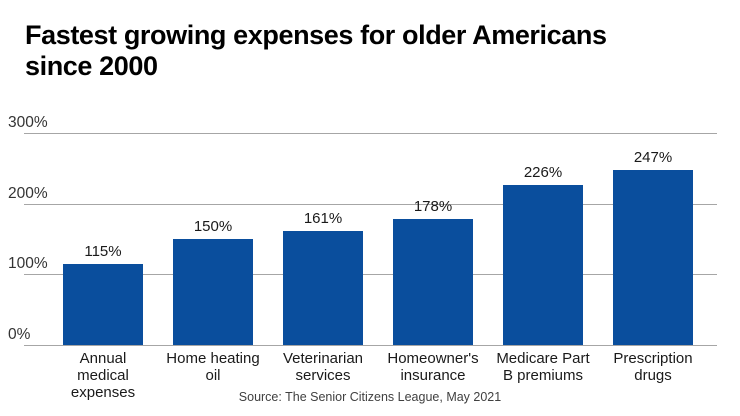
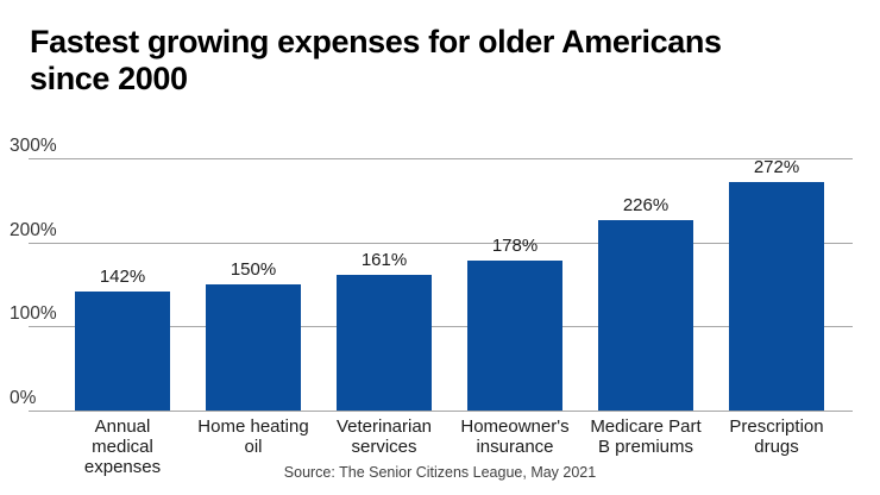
Annual medical expenses: 115% -> 142%
Prescription drugs: 247% -> 272%
